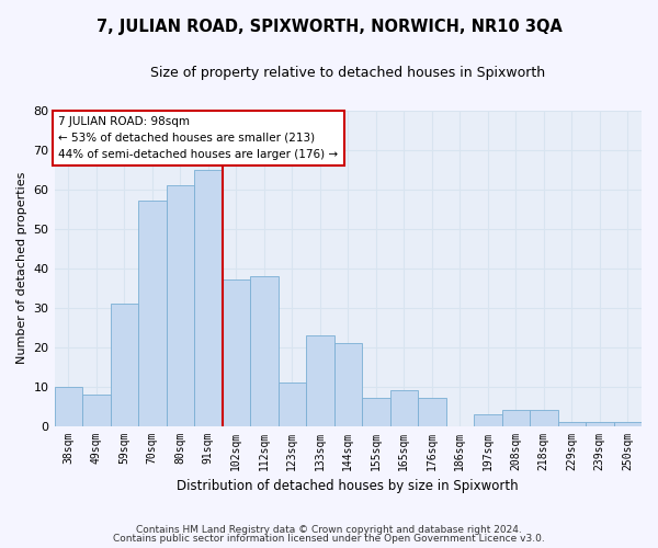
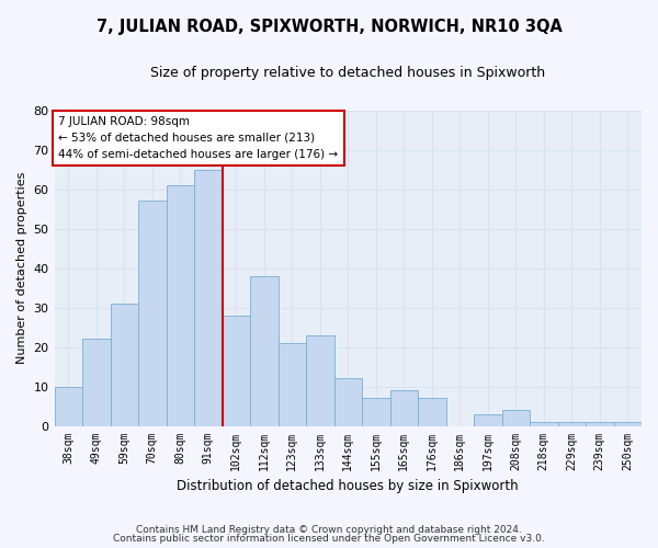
49sqm: 8 -> 22
102sqm: 37 -> 28
123sqm: 11 -> 21
144sqm: 21 -> 12
218sqm: 4 -> 1
